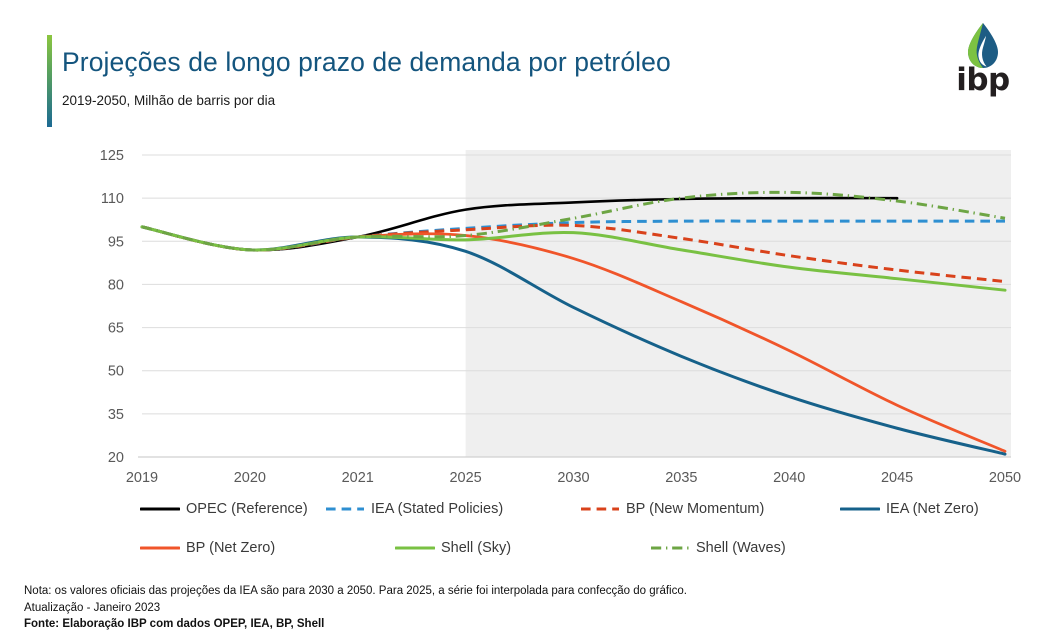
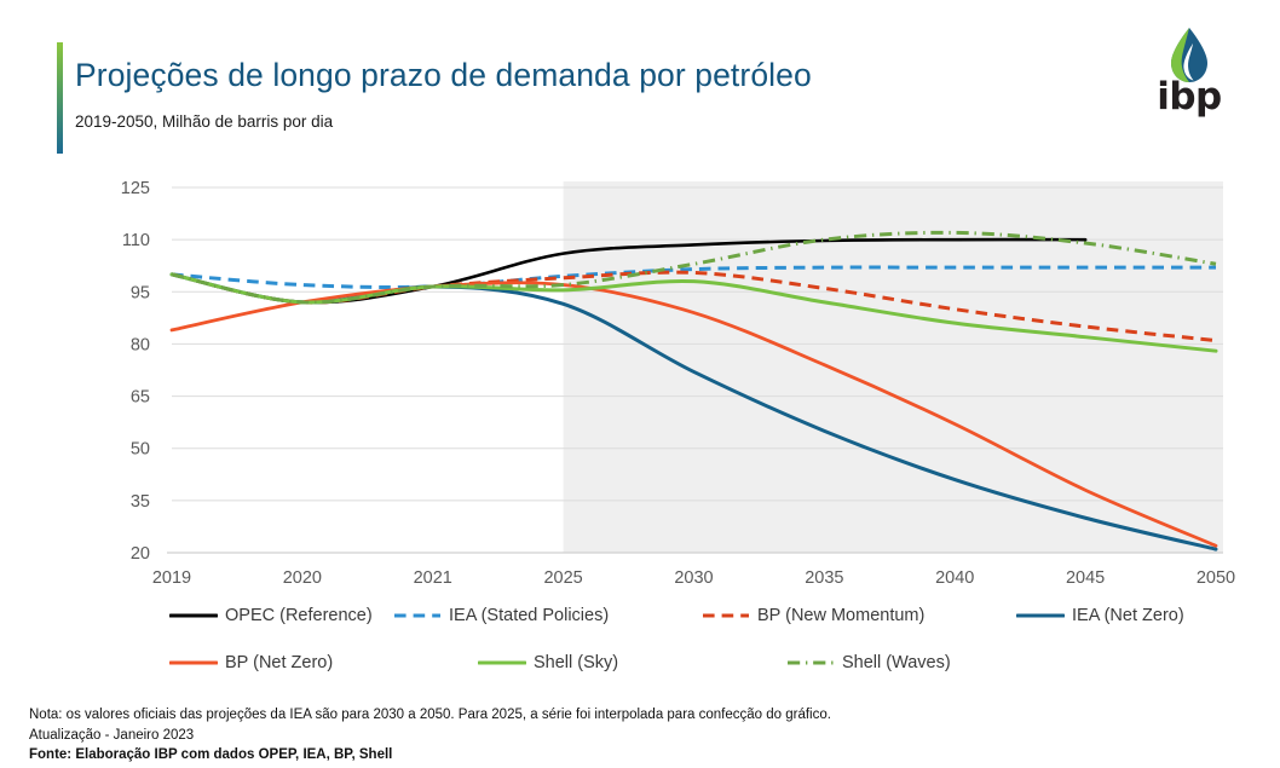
BP (Net Zero)/2019: 100 -> 84
IEA (Stated Policies)/2020: 92 -> 97
